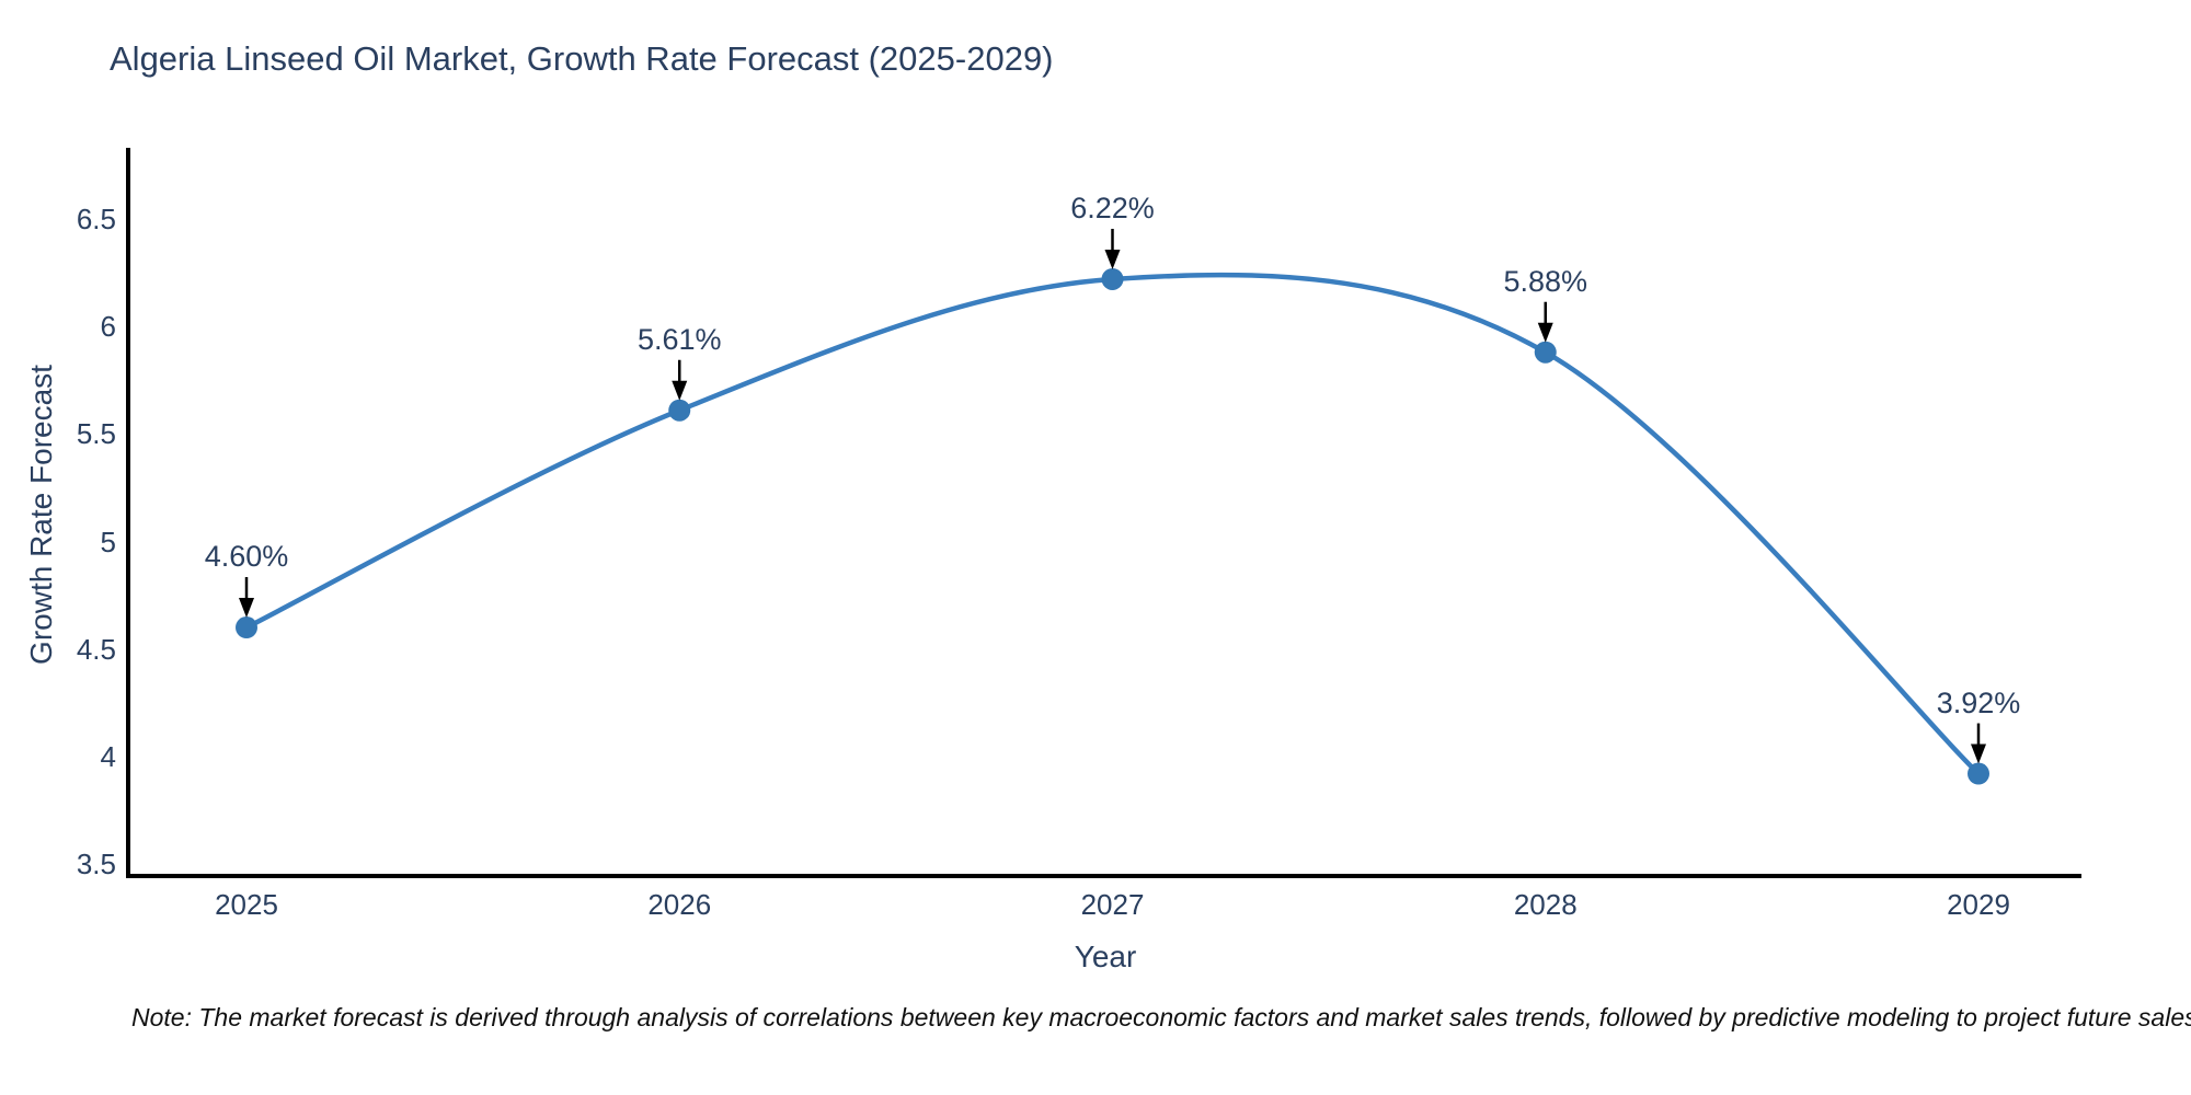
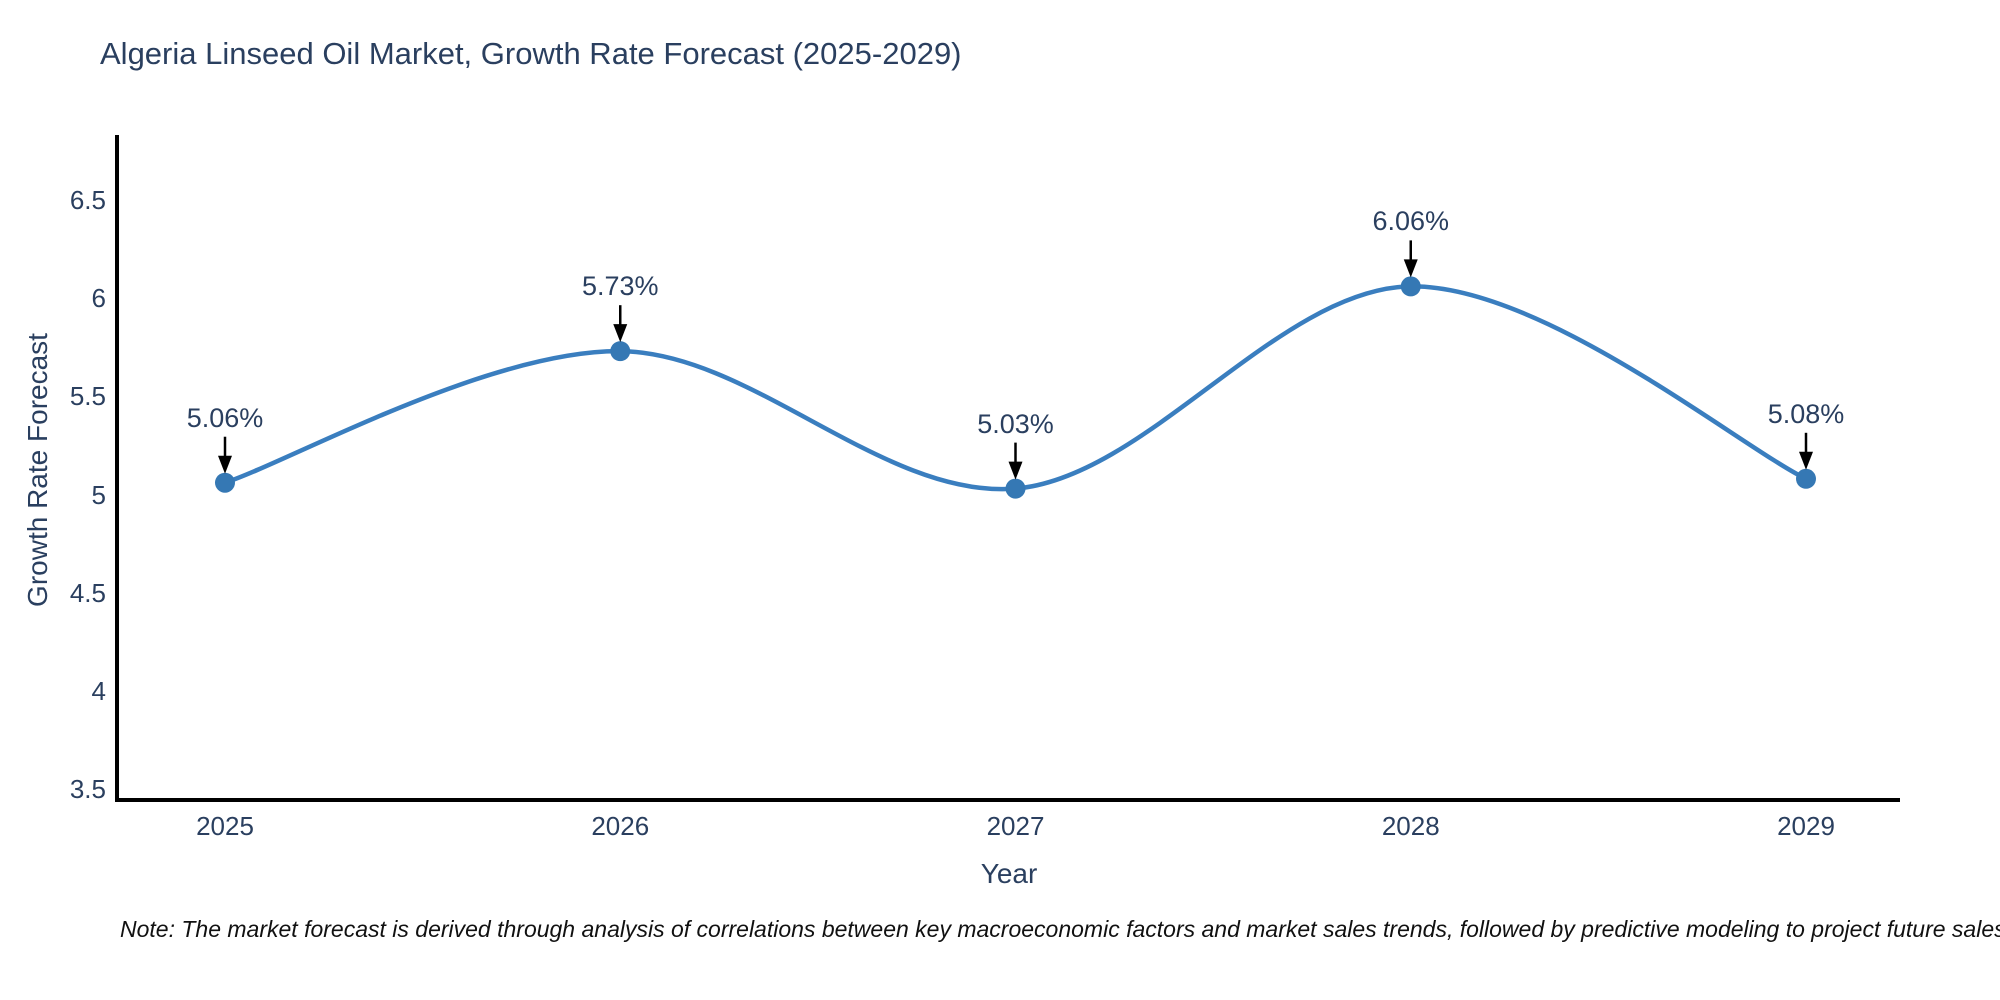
2025: 4.60% -> 5.06%
2026: 5.61% -> 5.73%
2027: 6.22% -> 5.03%
2028: 5.88% -> 6.06%
2029: 3.92% -> 5.08%
